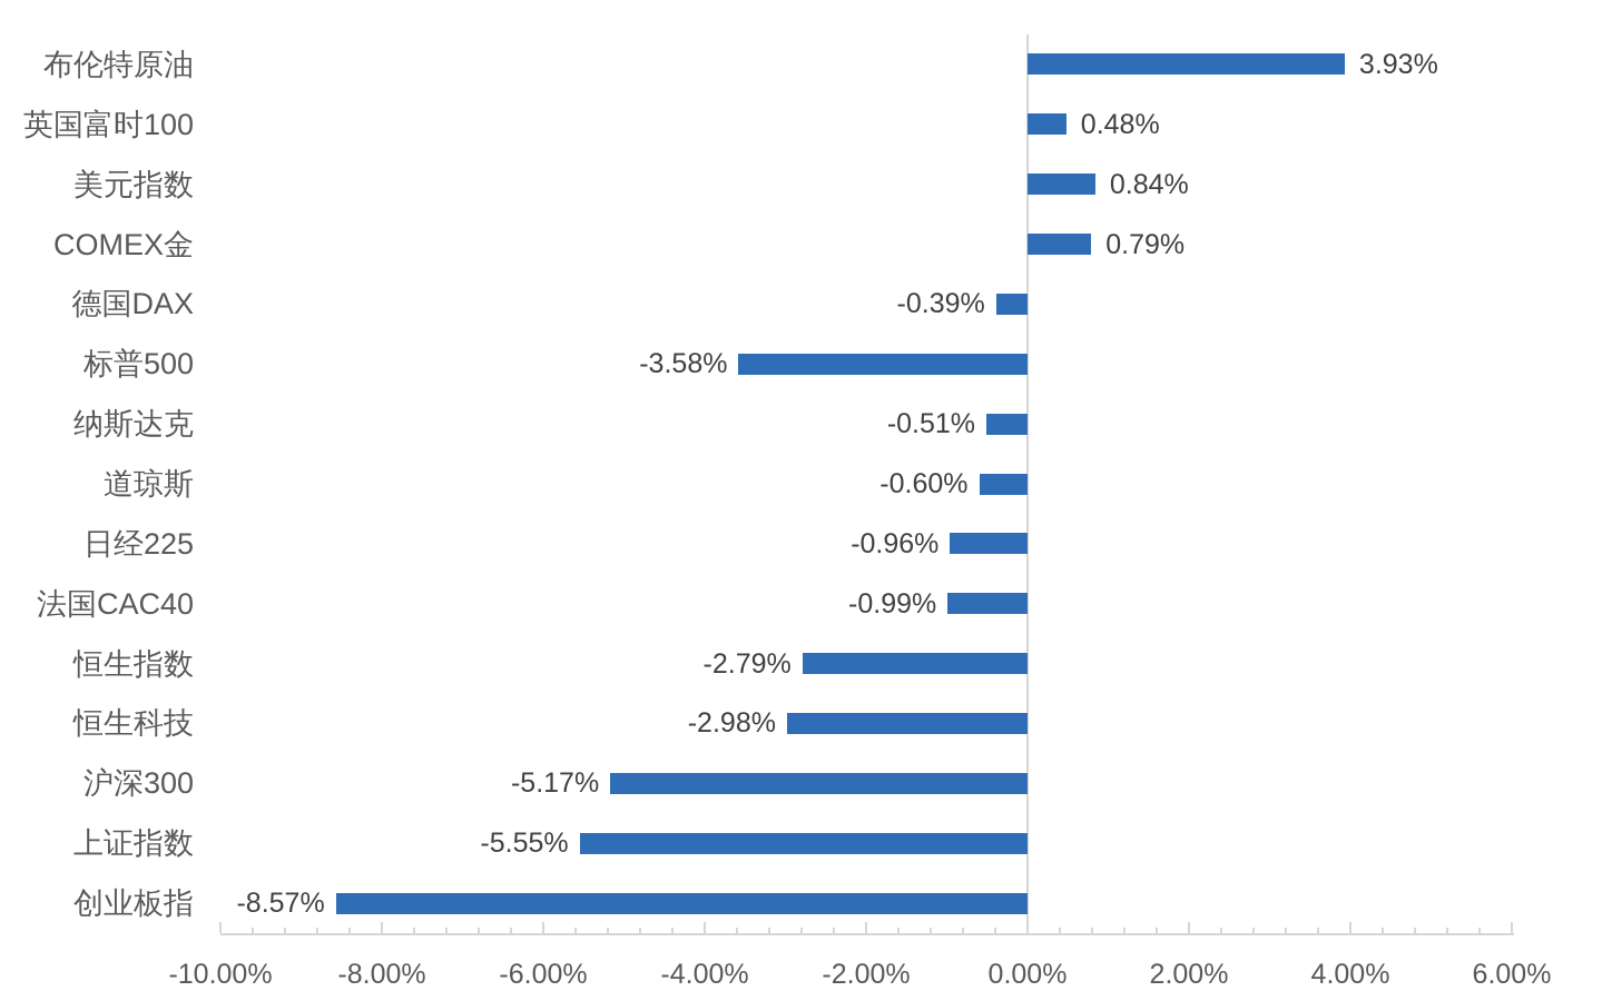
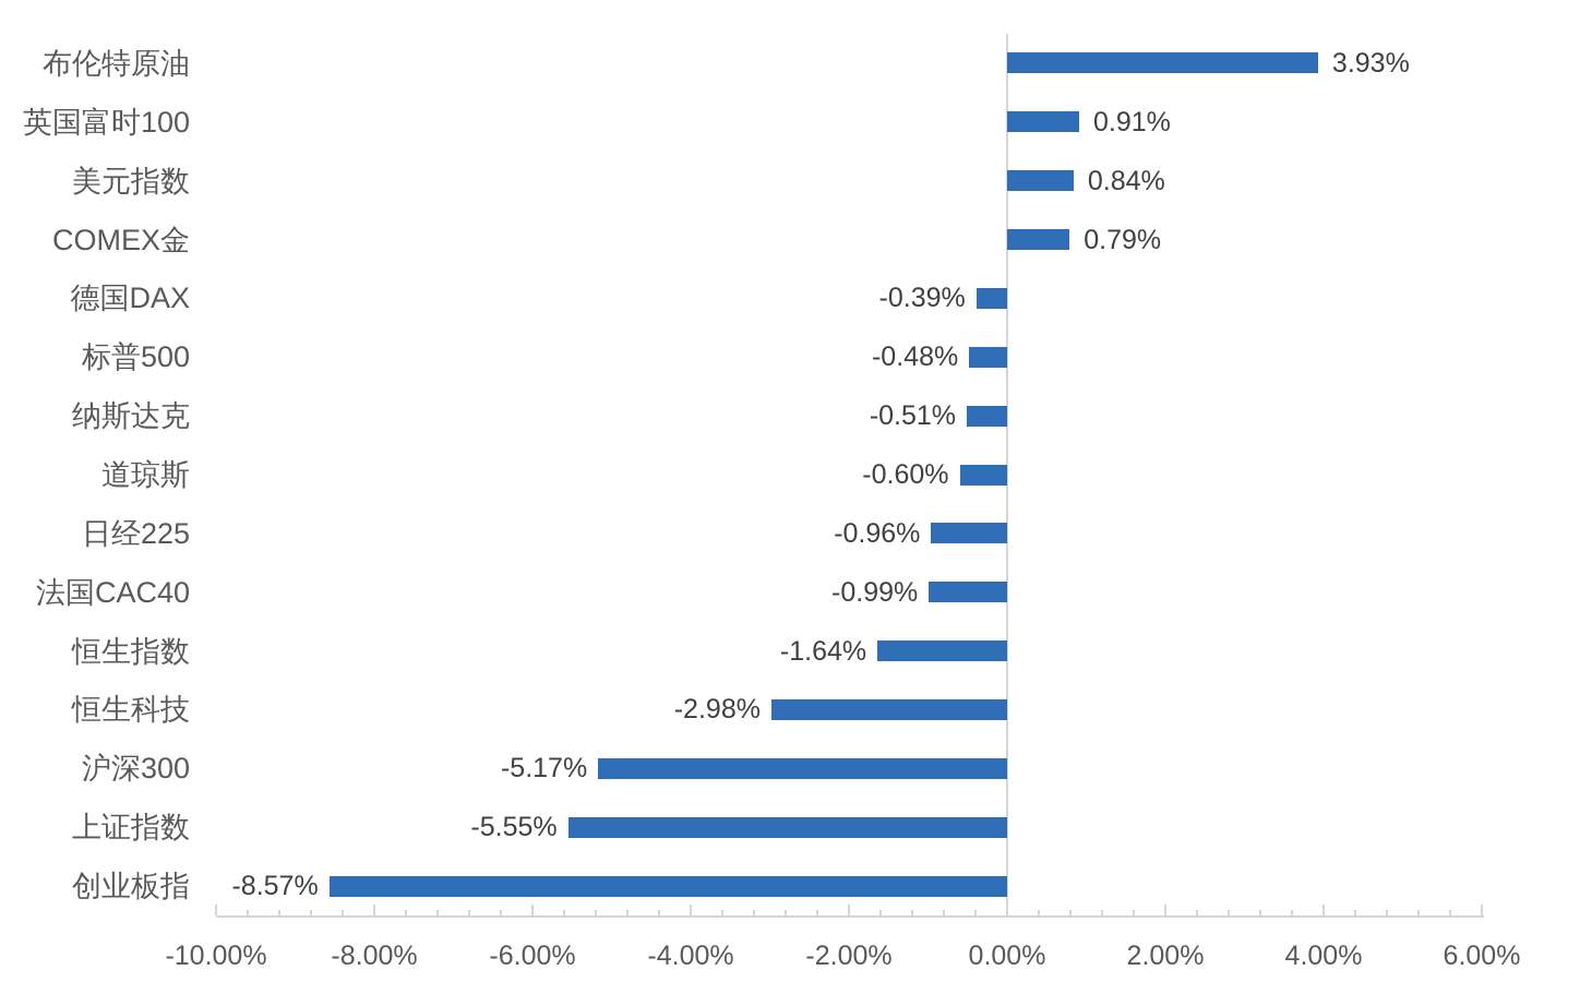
英国富时100: 0.48% -> 0.91%
标普500: -3.58% -> -0.48%
恒生指数: -2.79% -> -1.64%
